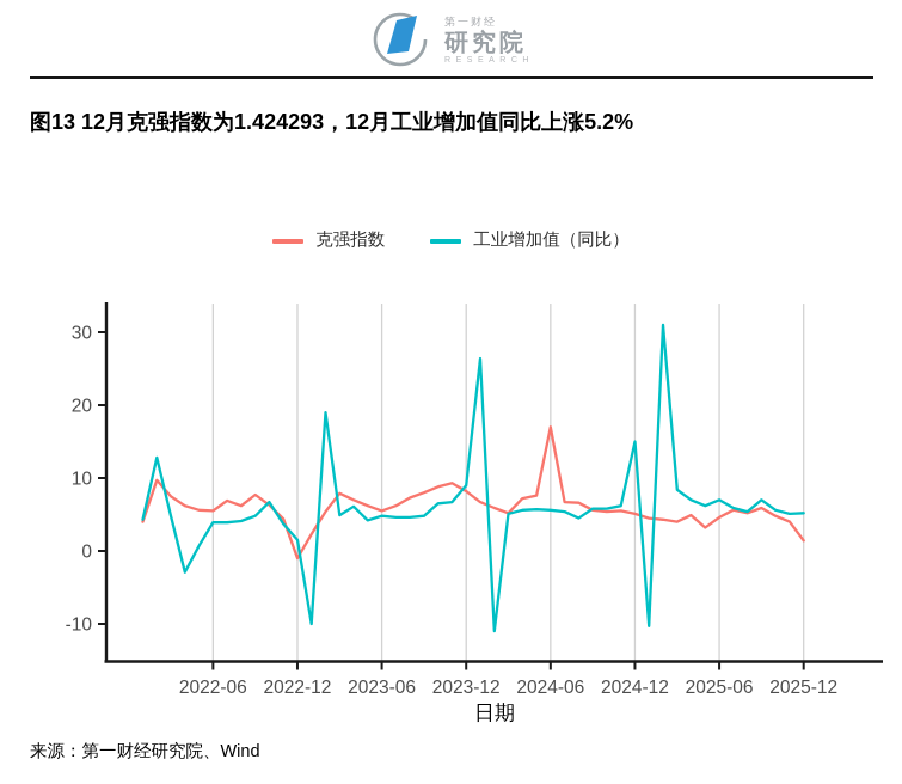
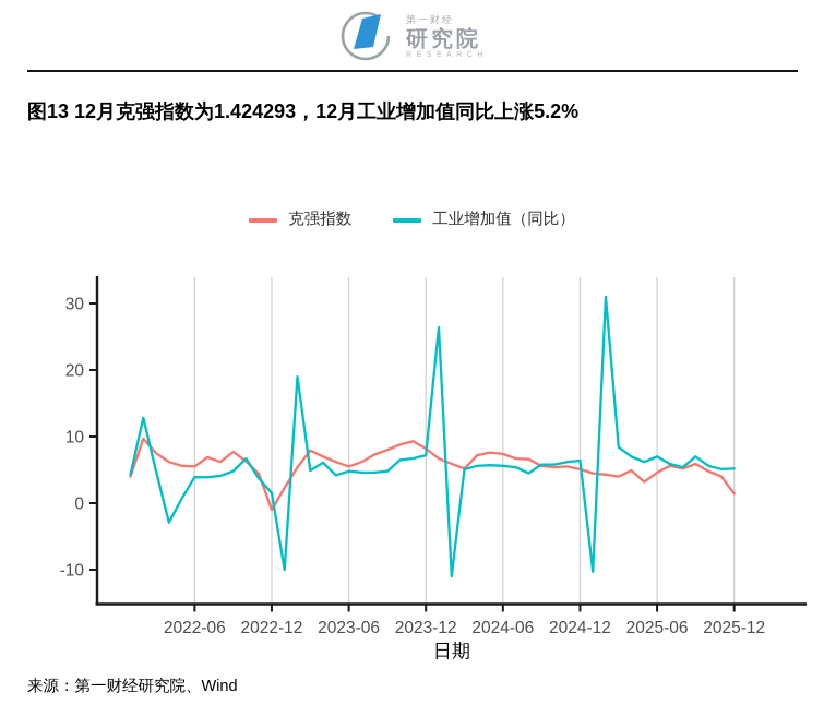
工业增加值（同比）/2023-12: 9 -> 7
克强指数/2024-06: 17 -> 7
工业增加值（同比）/2024-12: 15 -> 6
